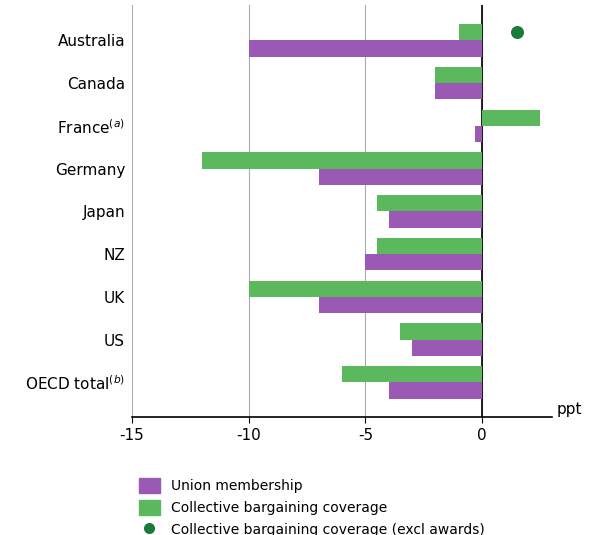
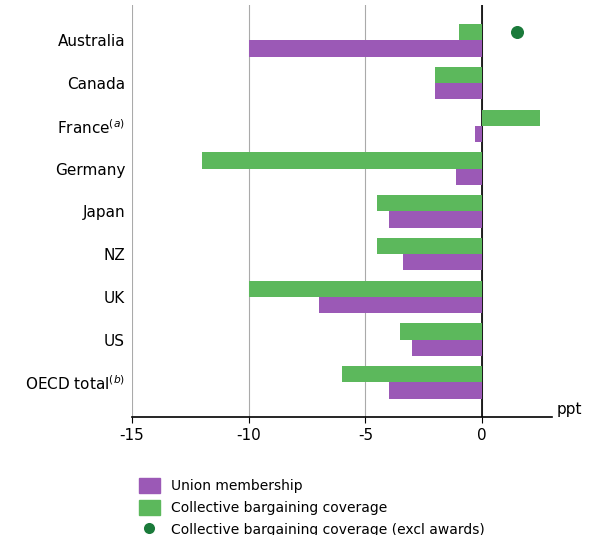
Union membership/Germany: -7.0 -> -1.1
Union membership/NZ: -5.0 -> -3.4
